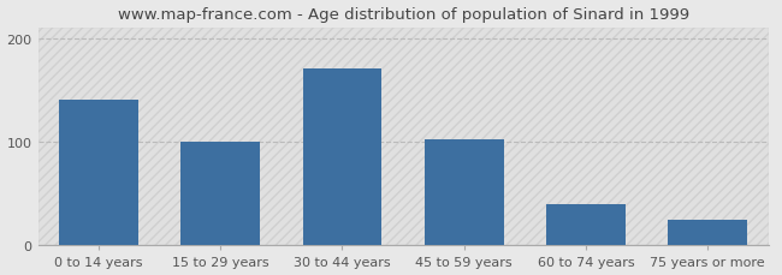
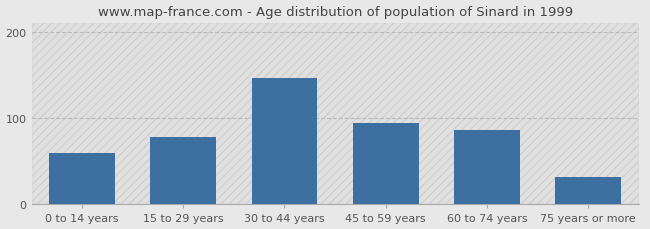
0 to 14 years: 140 -> 60
15 to 29 years: 100 -> 78
30 to 44 years: 170 -> 146
45 to 59 years: 102 -> 94
60 to 74 years: 40 -> 86
75 years or more: 25 -> 32
